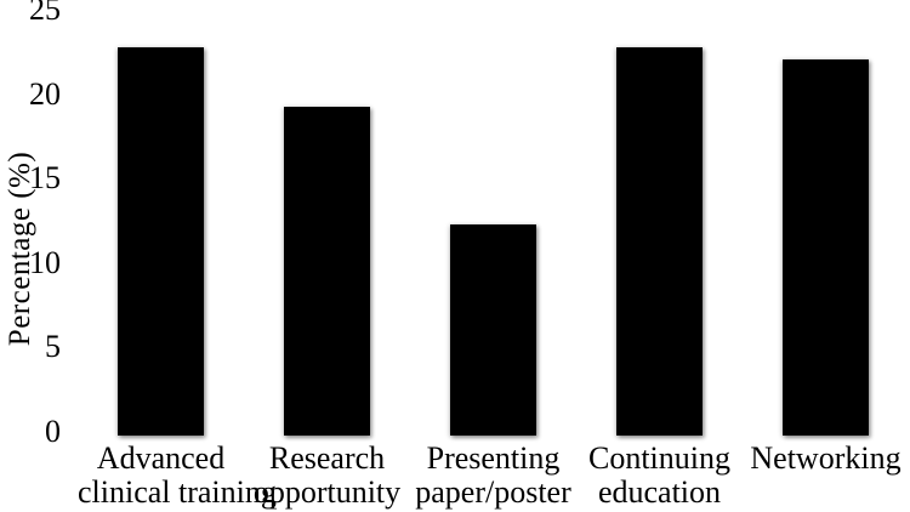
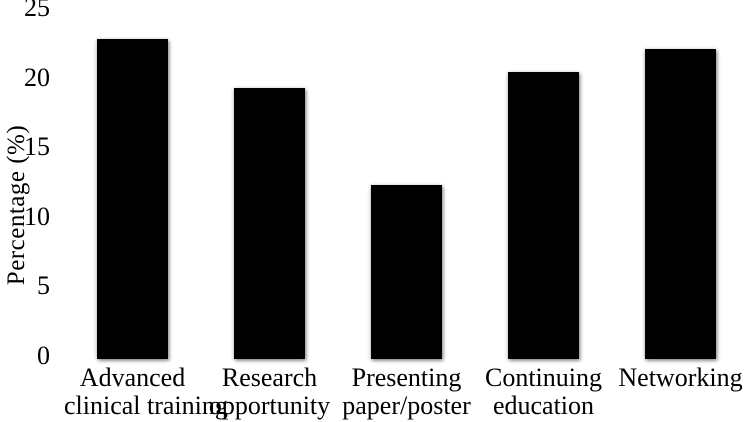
Continuing education: 23.0 -> 20.6
